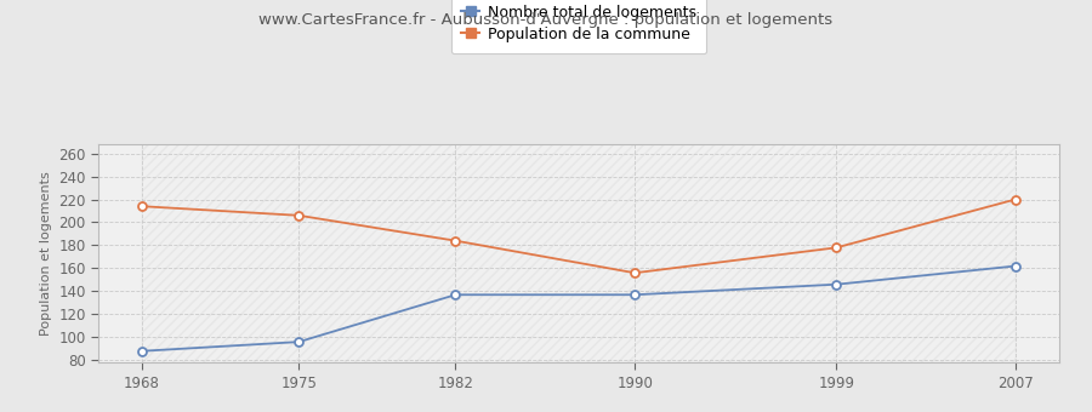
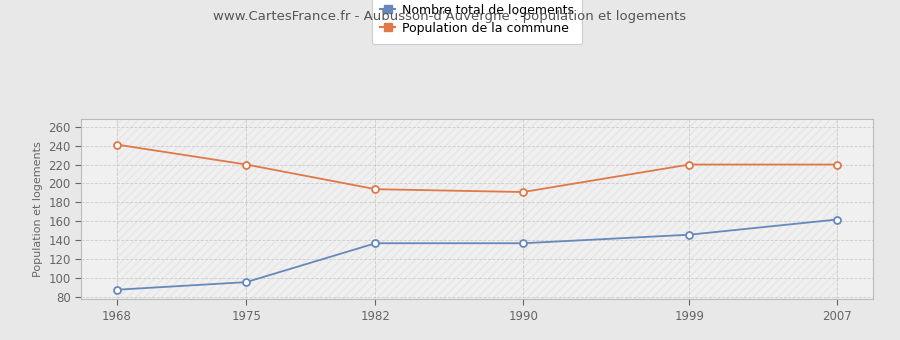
Population de la commune/1968: 214 -> 241
Population de la commune/1975: 206 -> 220
Population de la commune/1982: 184 -> 194
Population de la commune/1990: 156 -> 191
Population de la commune/1999: 178 -> 220
